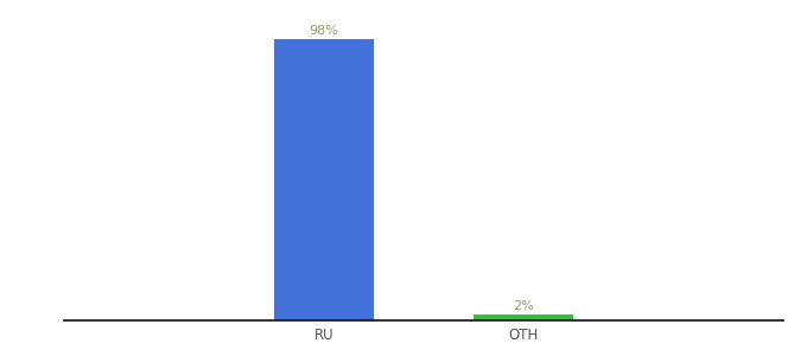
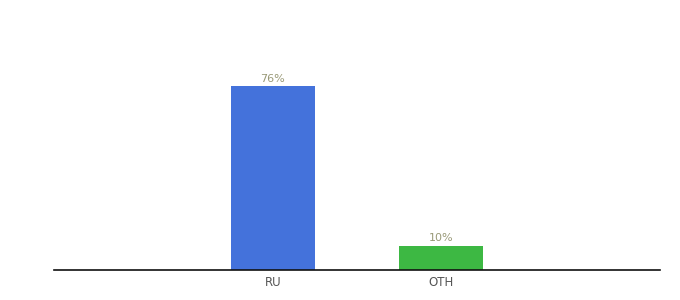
RU: 98% -> 76%
OTH: 2% -> 10%
